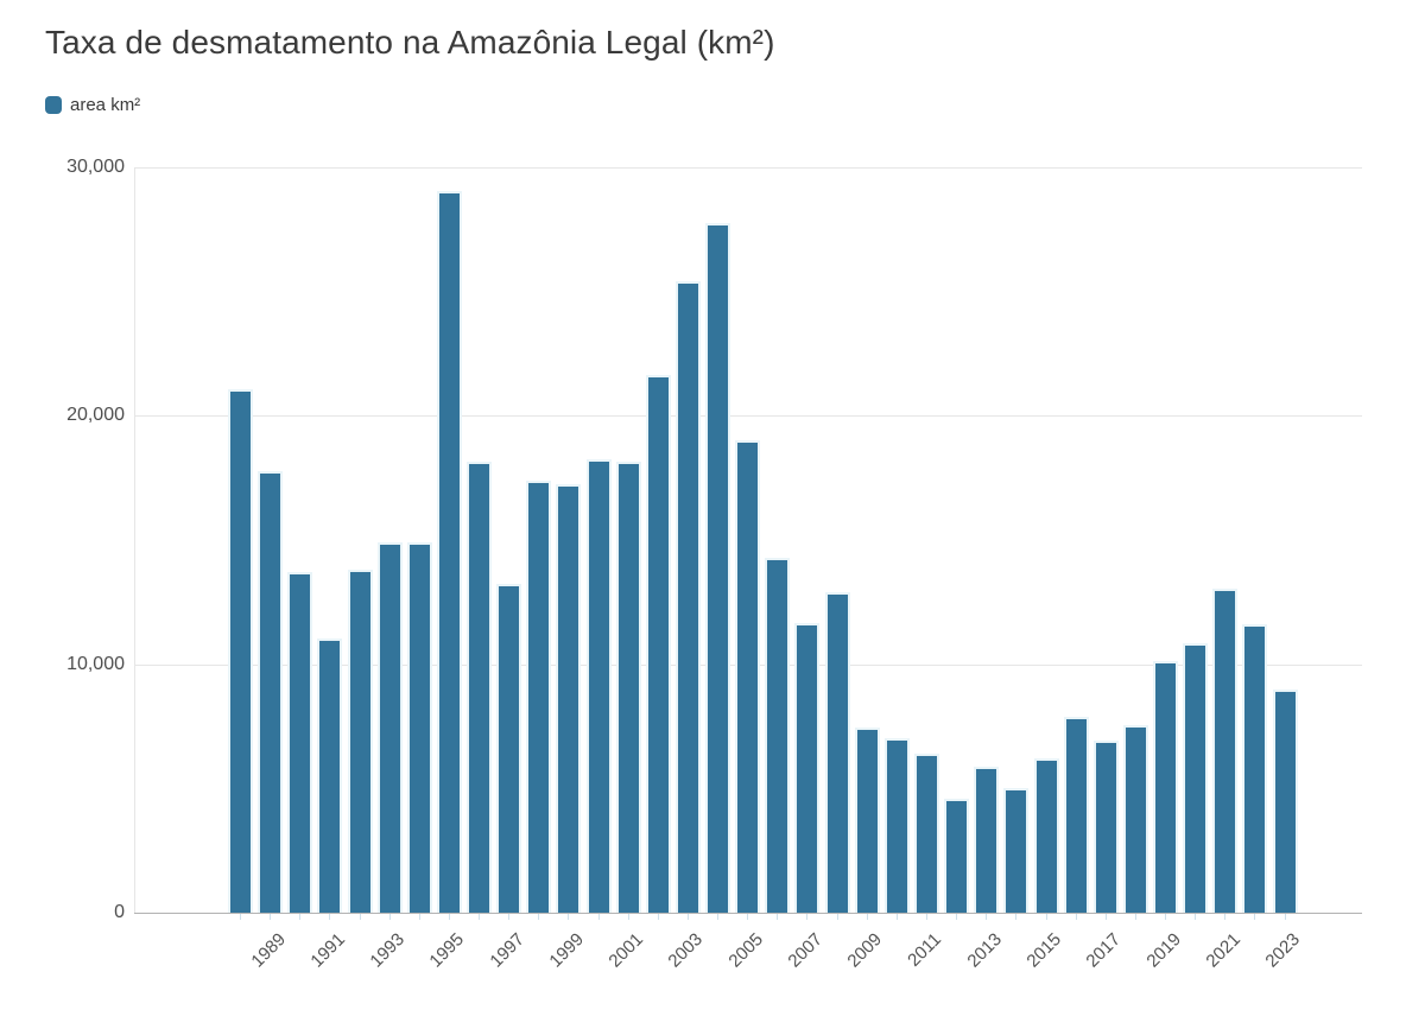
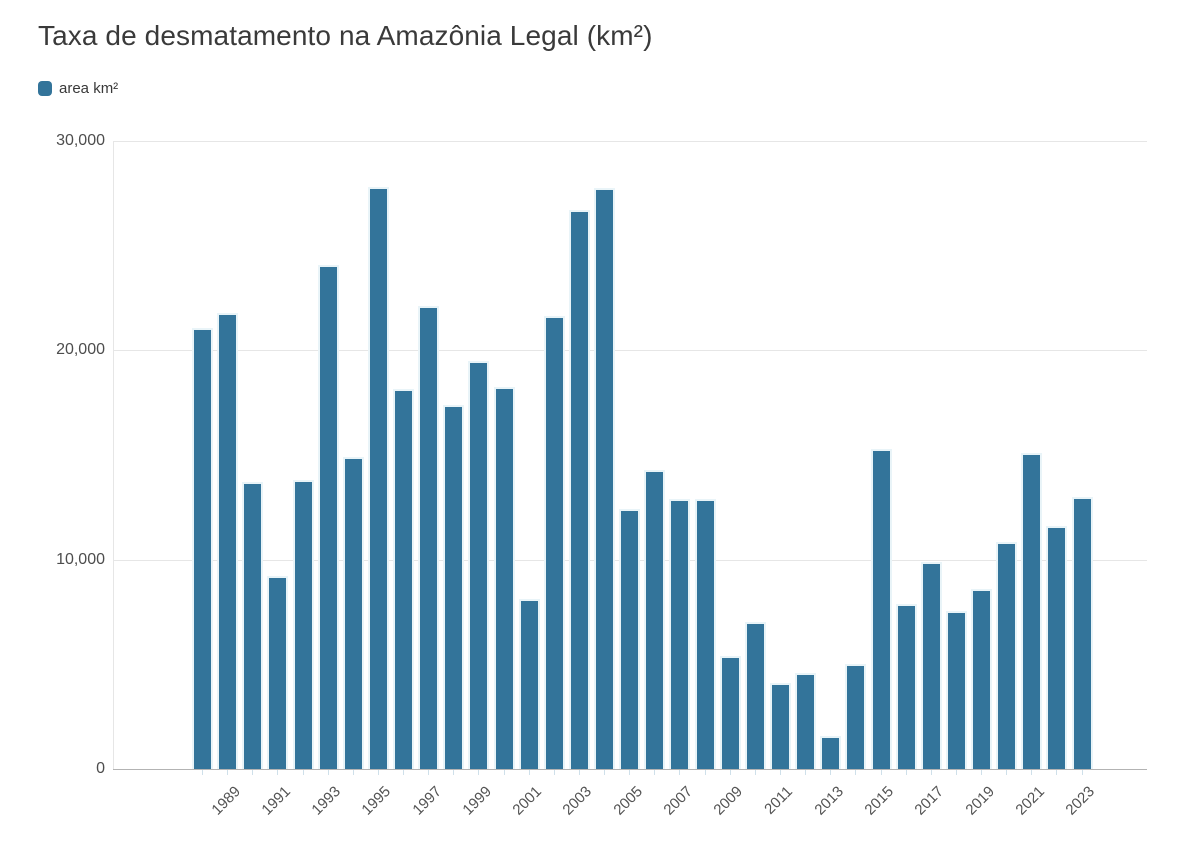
1989: 17800 -> 21800
1991: 11000 -> 9200
1993: 14900 -> 24100
1995: 29100 -> 27800
1997: 13200 -> 22100
1999: 17300 -> 19500
2001: 18200 -> 8100
2003: 25400 -> 26700
2005: 19000 -> 12400
2007: 11700 -> 12900
2009: 7500 -> 5400
2011: 6400 -> 4100
2013: 5900 -> 1600
2015: 6200 -> 15300
2017: 6900 -> 9900
2019: 10100 -> 8600
2021: 13000 -> 15100
2023: 9000 -> 13000
